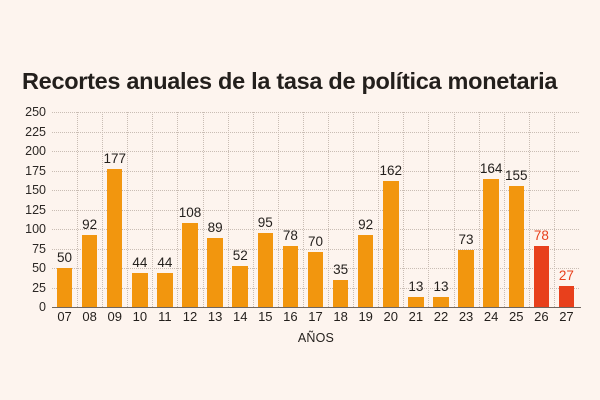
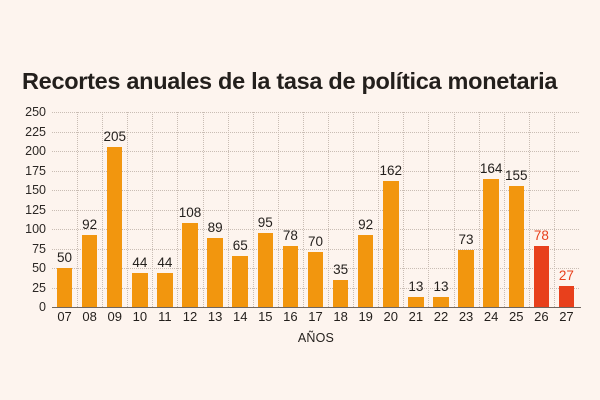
09: 177 -> 205
14: 52 -> 65
